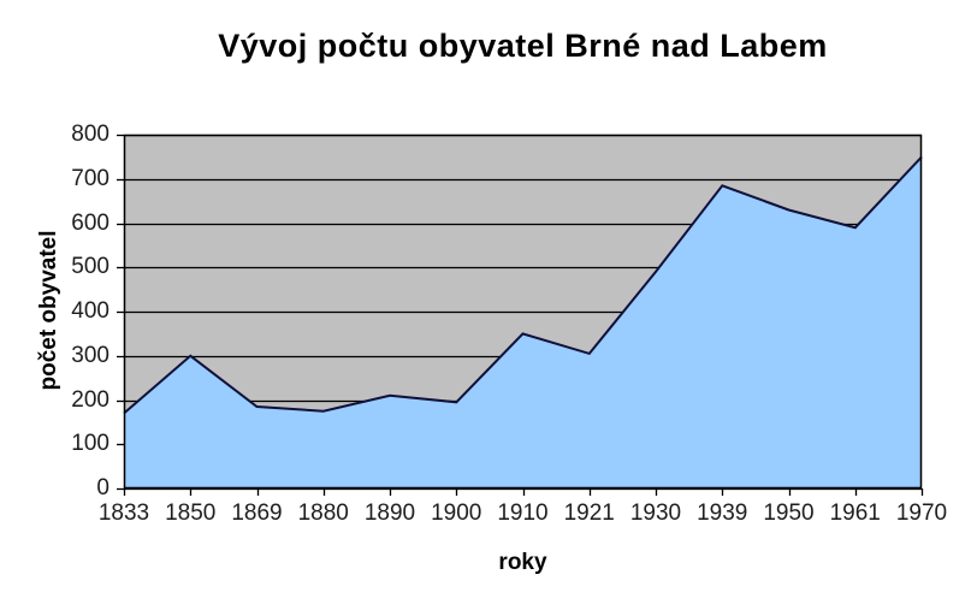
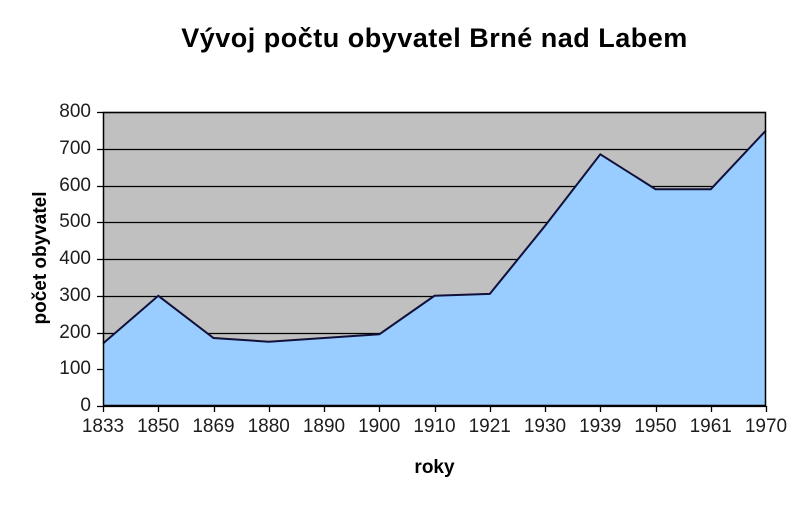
1890: 210 -> 180
1910: 350 -> 300
1950: 630 -> 590
